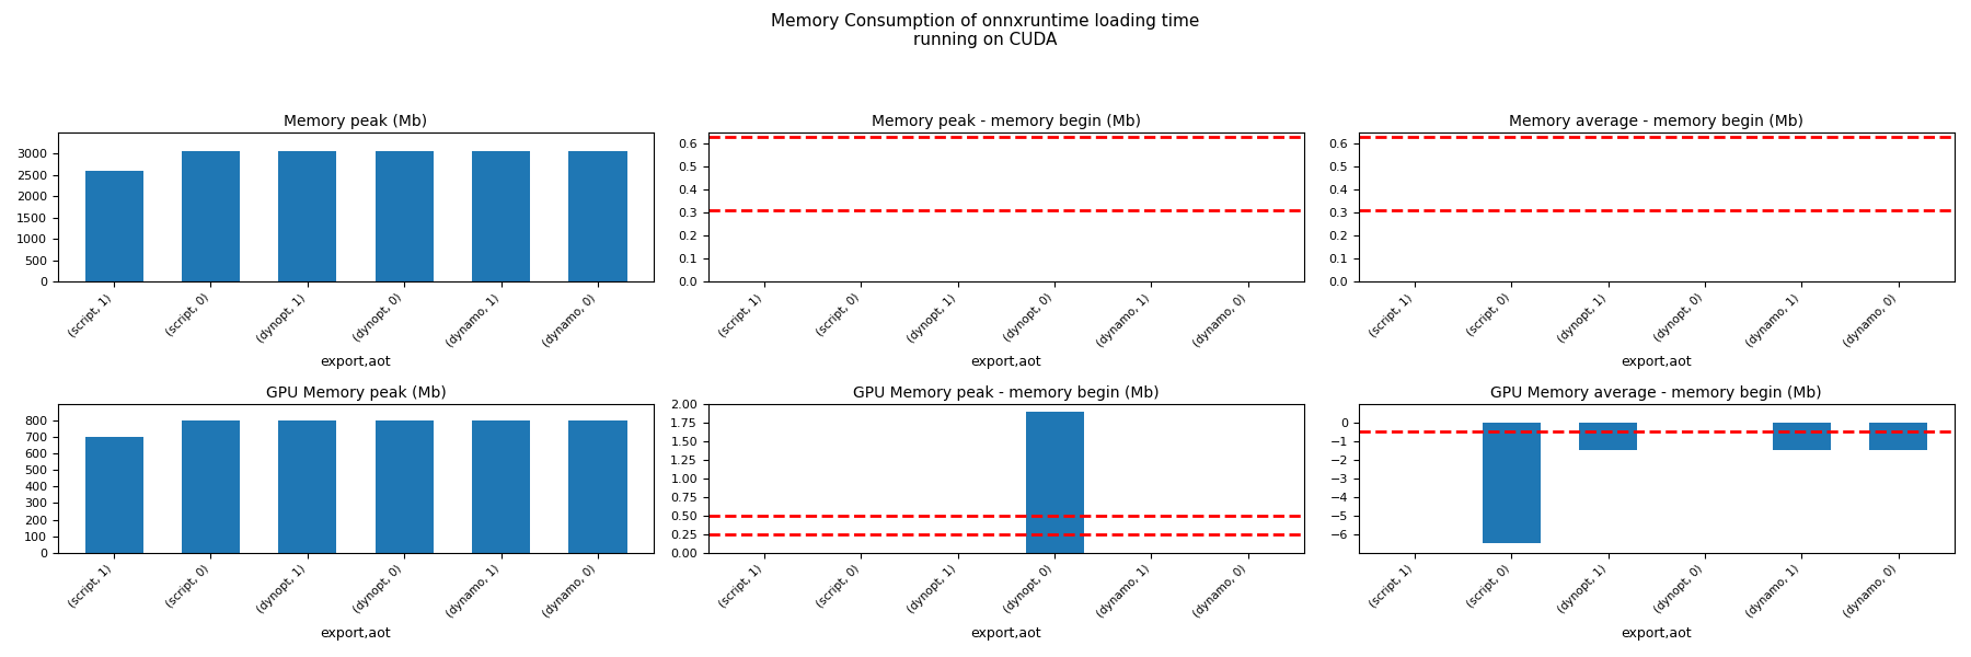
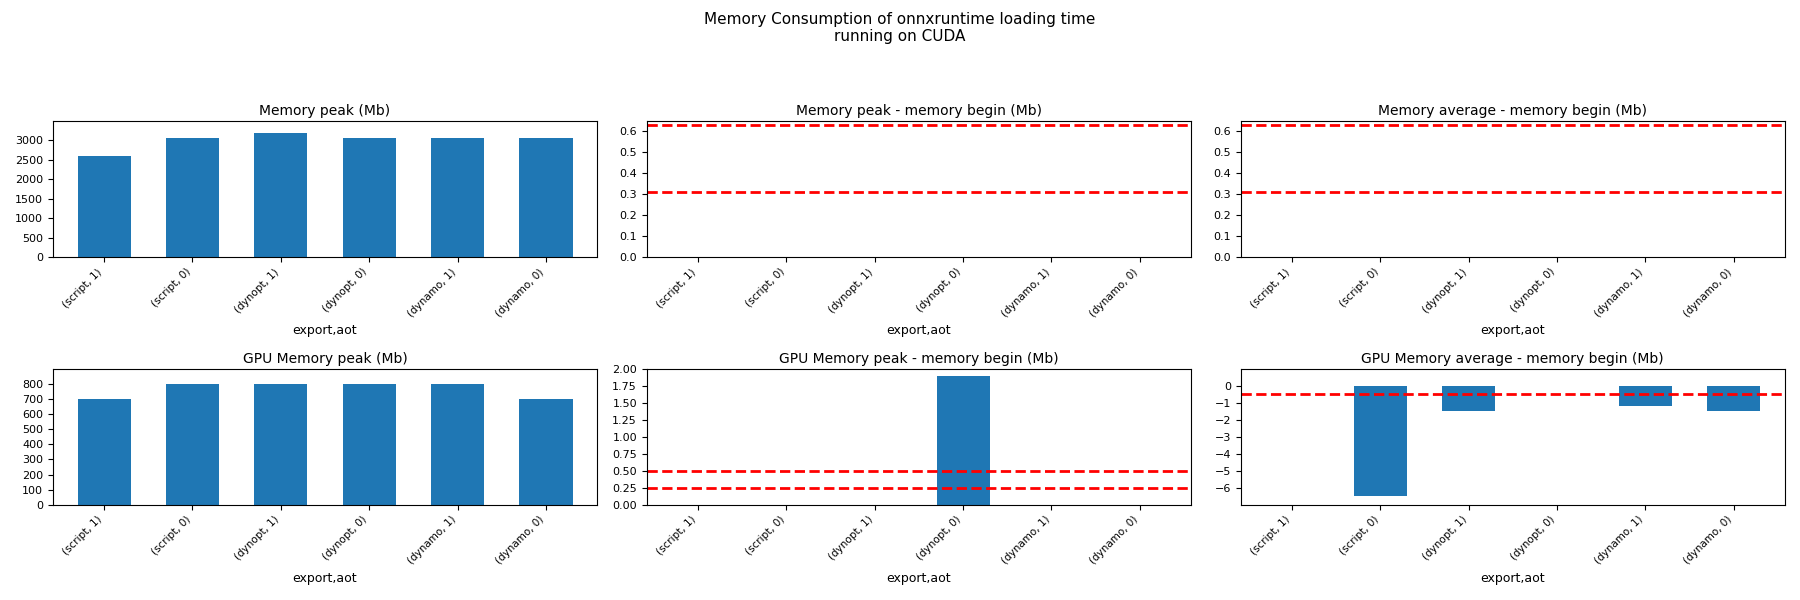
Memory peak (Mb)/(dynopt, 1): 3060 -> 3200
GPU Memory peak (Mb)/(dynamo, 0): 800 -> 700
GPU Memory average - memory begin (Mb)/(dynamo, 1): -1.5 -> -1.2
